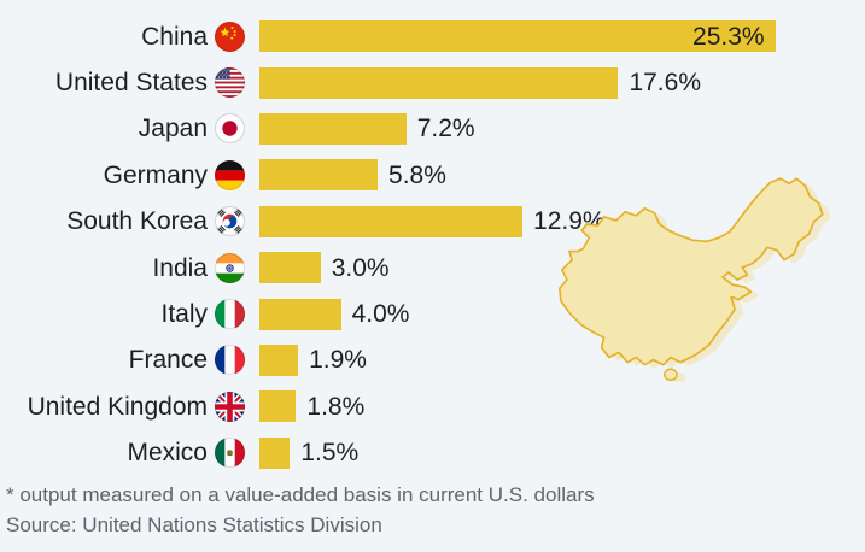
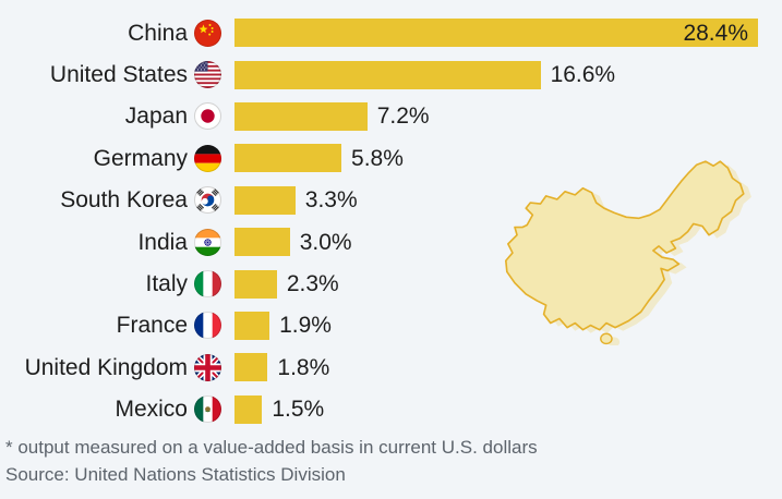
China: 25.3% -> 28.4%
United States: 17.6% -> 16.6%
South Korea: 12.9% -> 3.3%
Italy: 4.0% -> 2.3%
